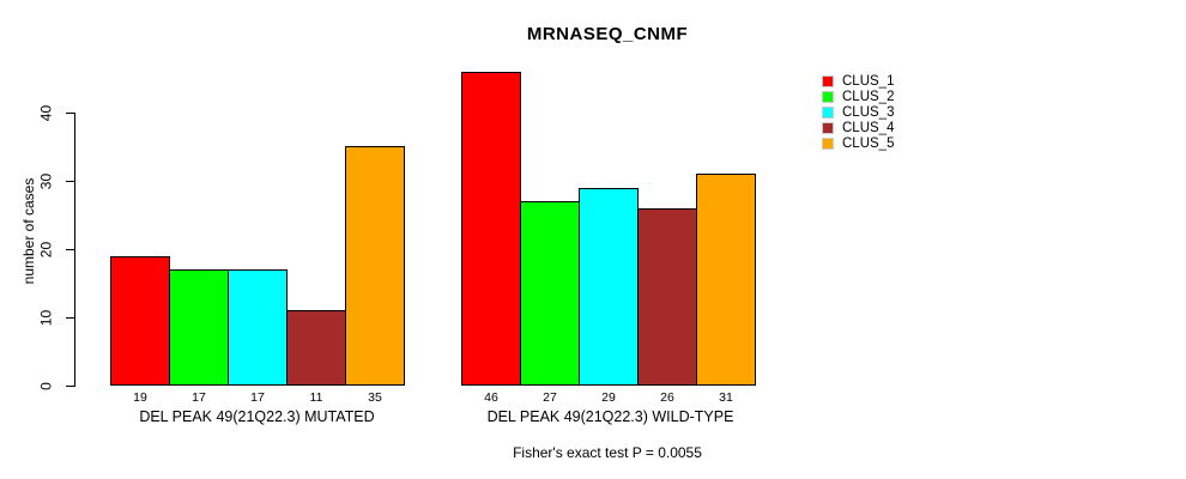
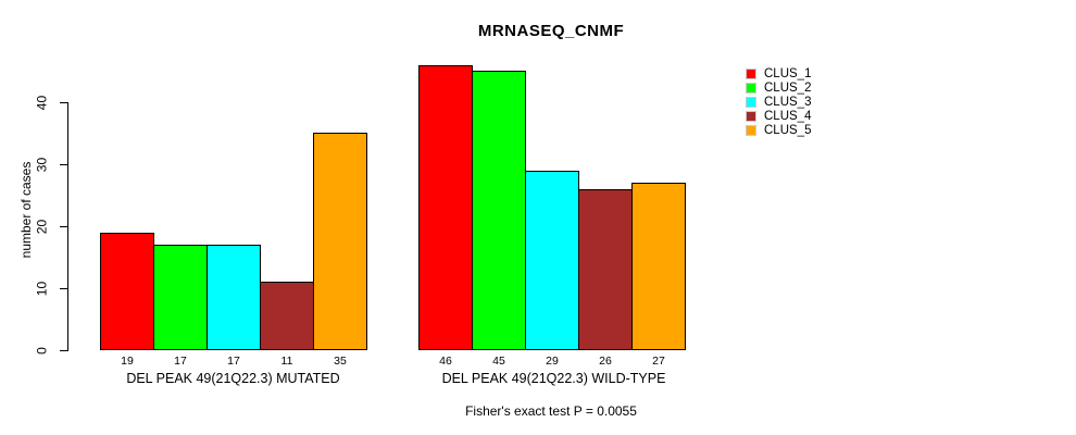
CLUS_2/DEL PEAK 49(21Q22.3) WILD-TYPE: 27 -> 45
CLUS_5/DEL PEAK 49(21Q22.3) WILD-TYPE: 31 -> 27
